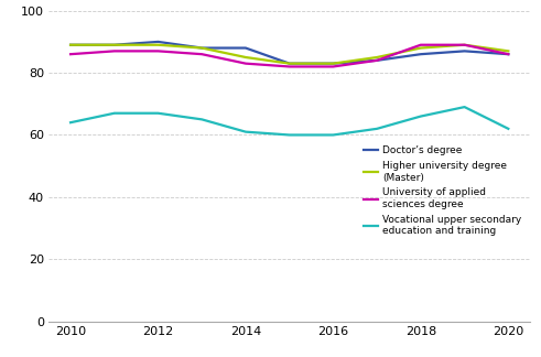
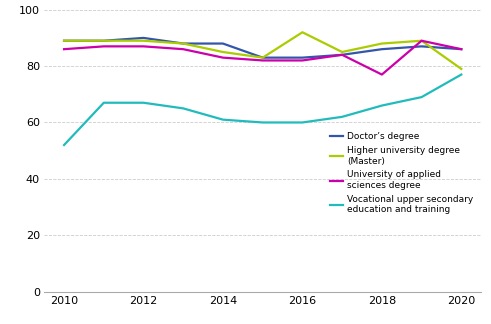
Vocational upper secondary education and training/2010: 64 -> 52
Higher university degree (Master)/2016: 83 -> 92
University of applied sciences degree/2018: 89 -> 77
Higher university degree (Master)/2020: 87 -> 79
Vocational upper secondary education and training/2020: 62 -> 77
